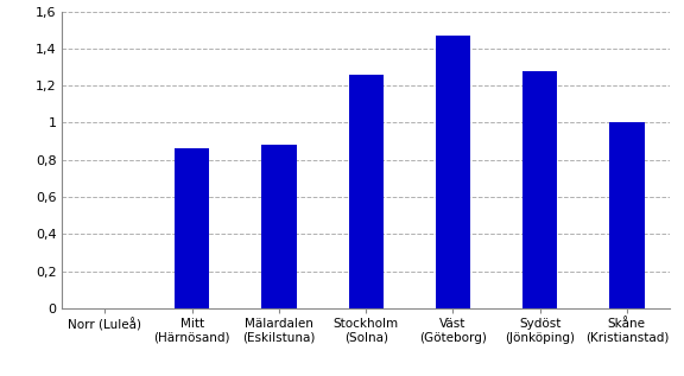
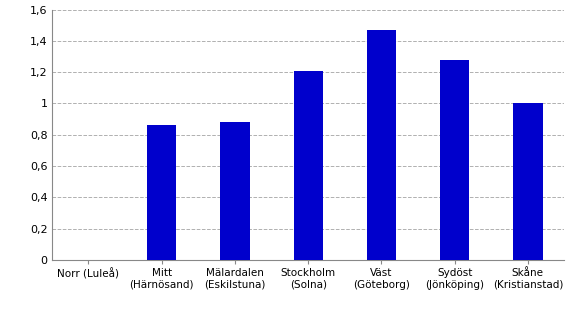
Stockholm (Solna): 1,26 -> 1,21
